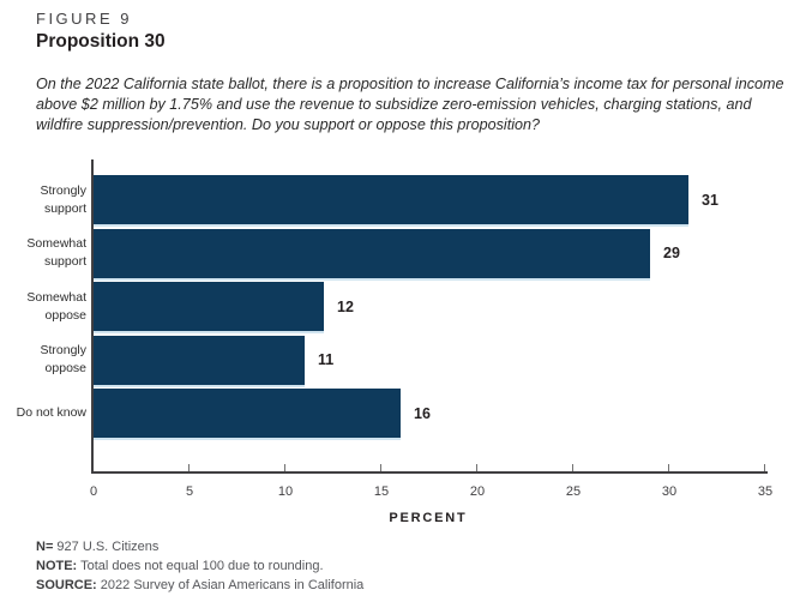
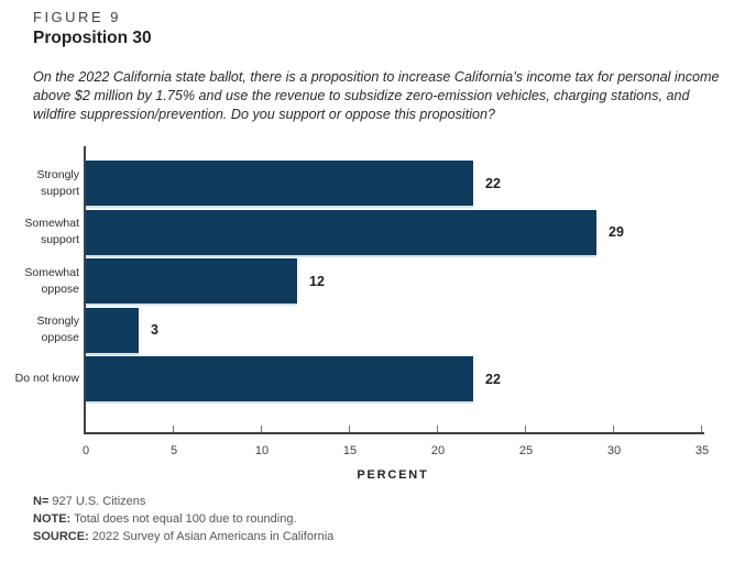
Strongly support: 31 -> 22
Strongly oppose: 11 -> 3
Do not know: 16 -> 22
